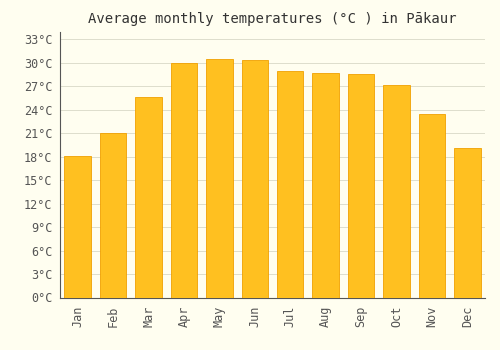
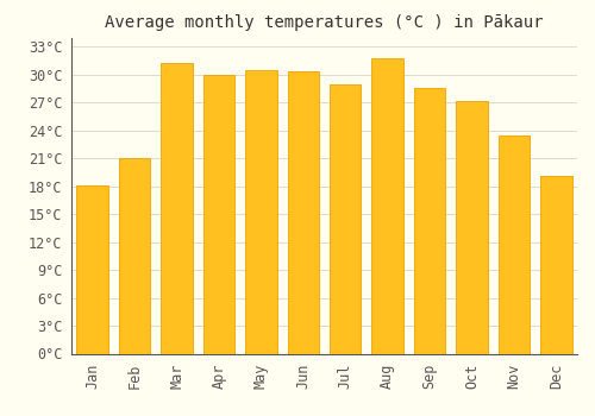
Mar: 25.6°C -> 31.2°C
Aug: 28.7°C -> 31.8°C
